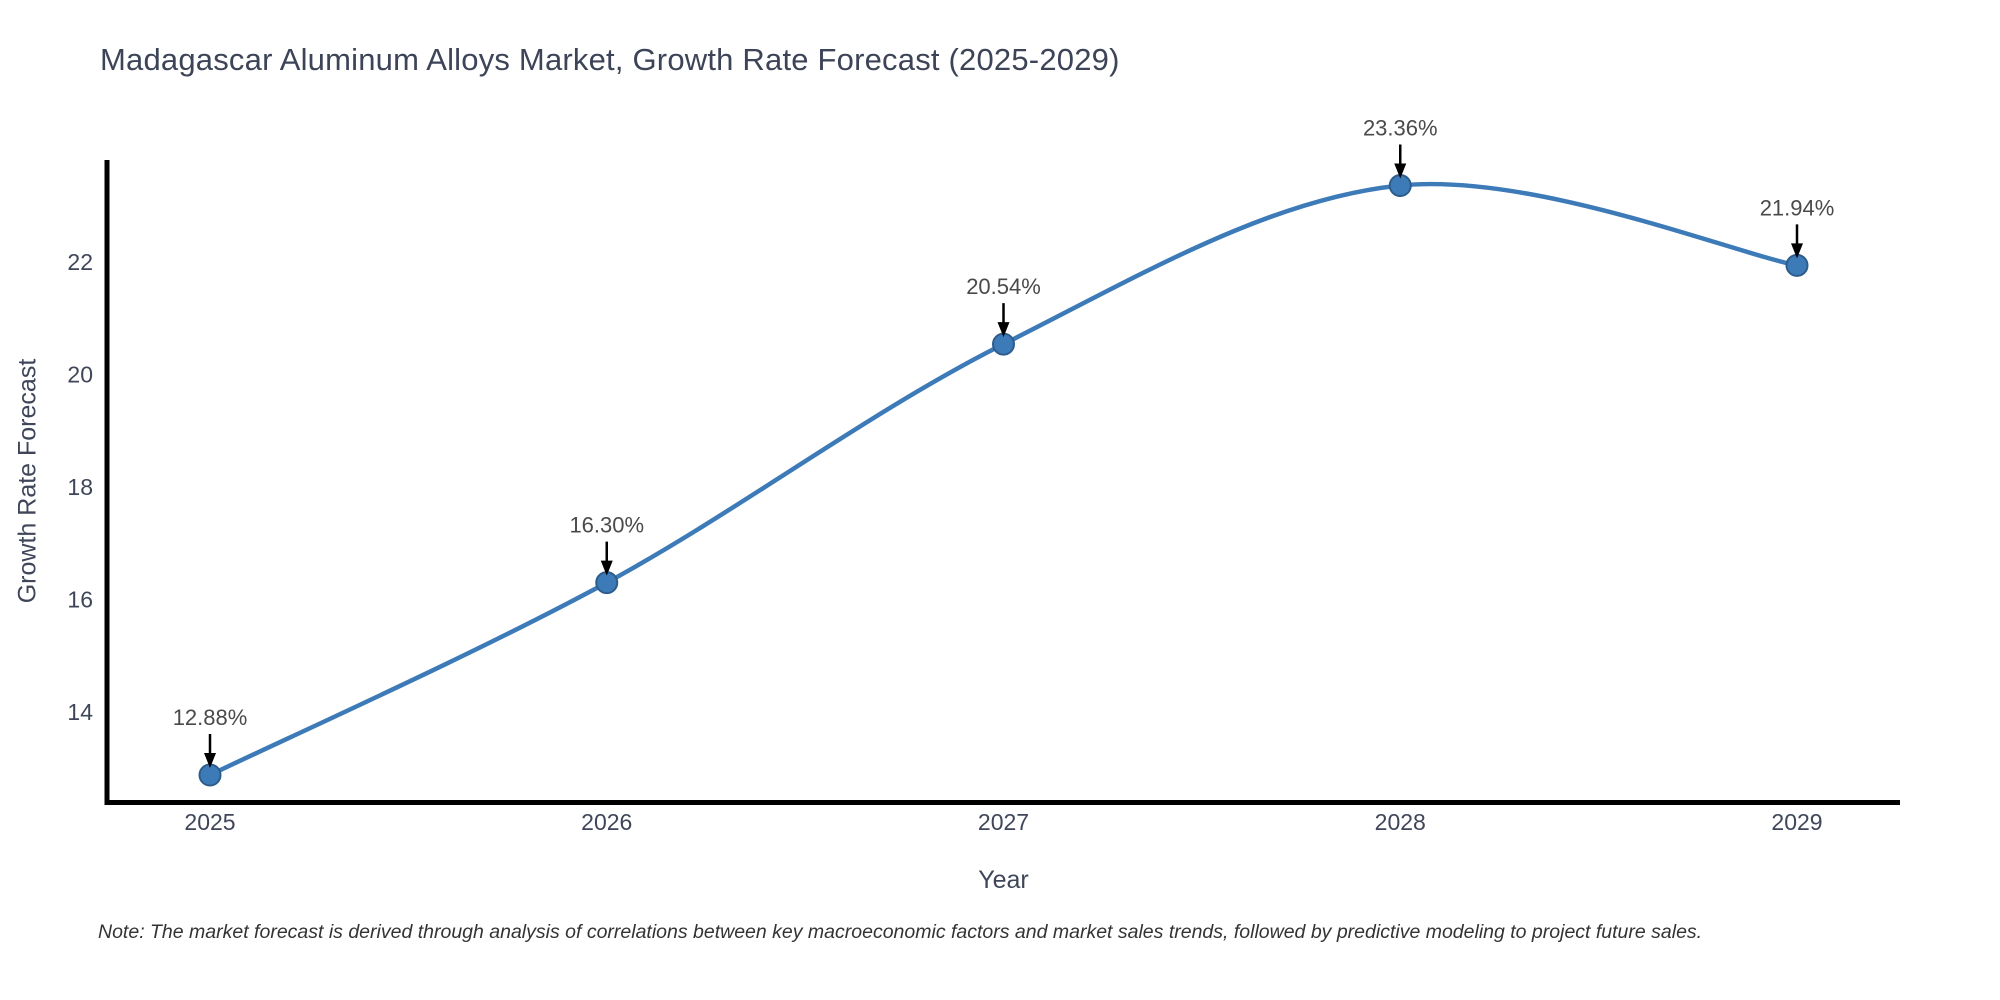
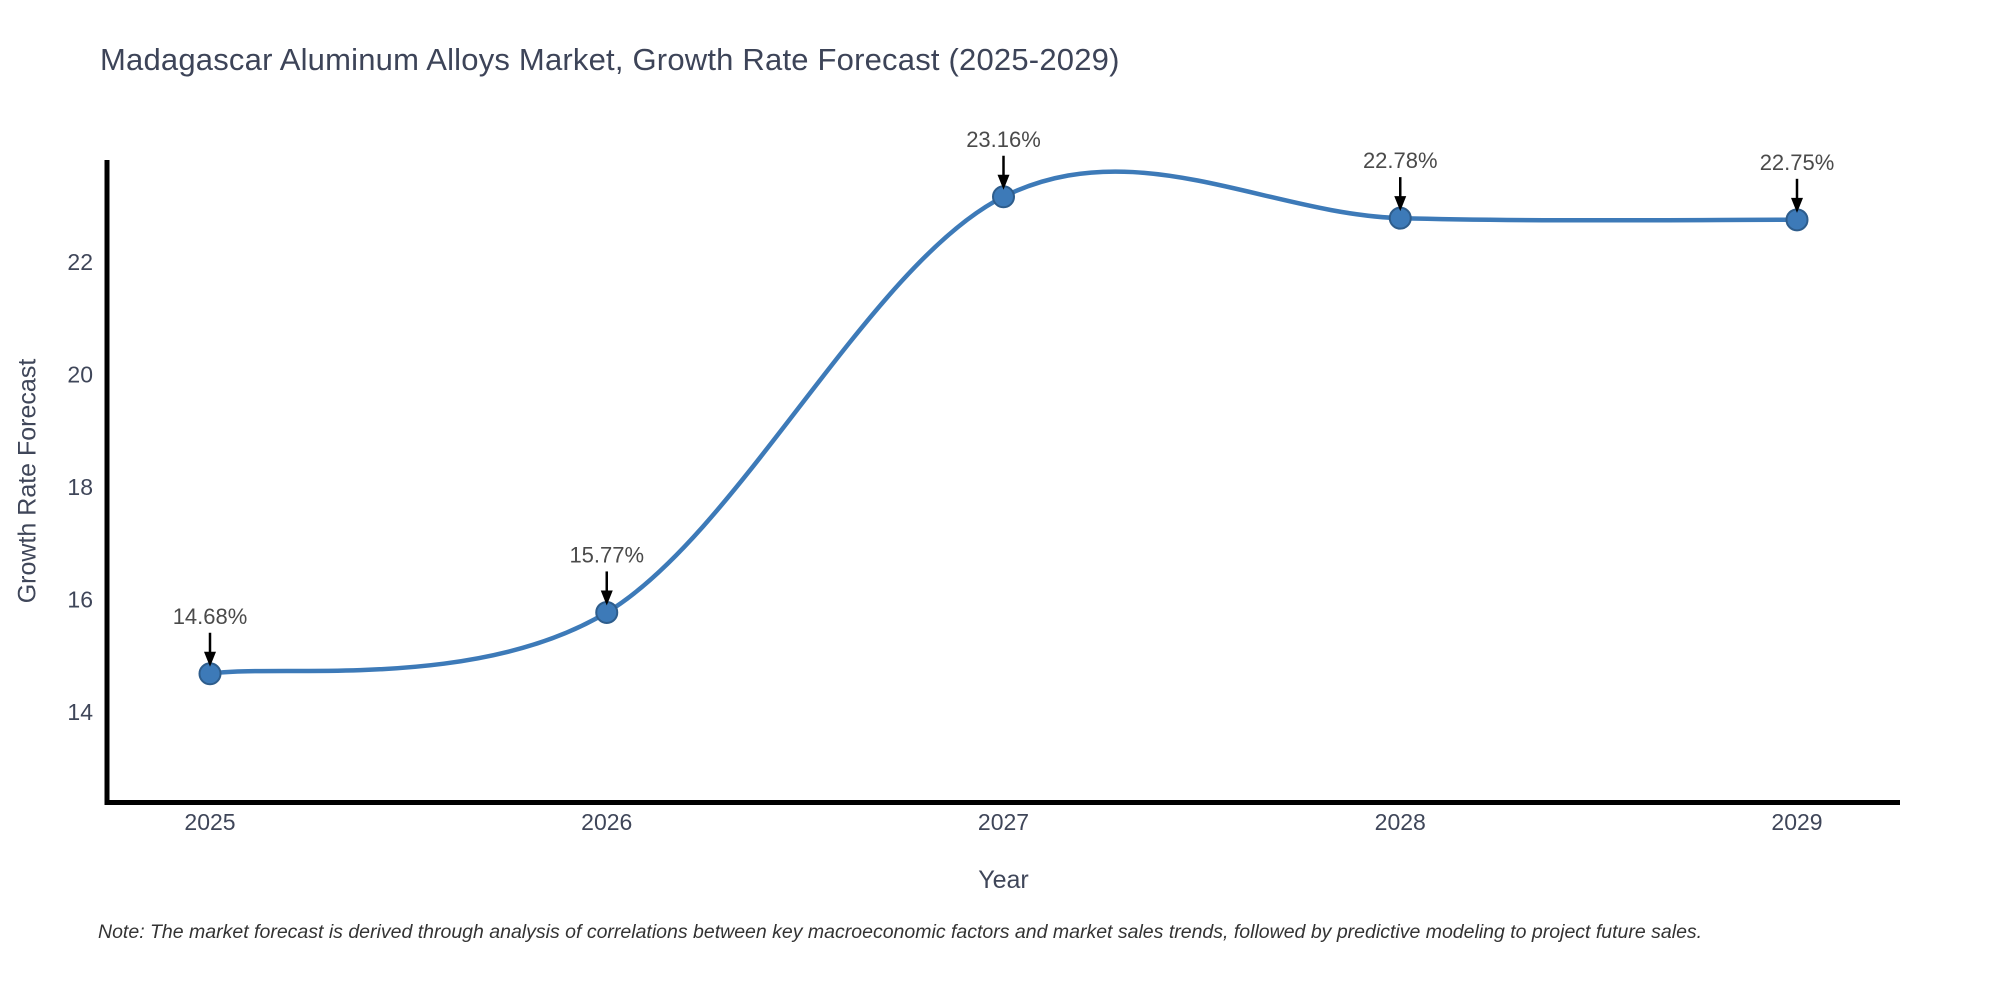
2025: 12.88% -> 14.68%
2026: 16.30% -> 15.77%
2027: 20.54% -> 23.16%
2028: 23.36% -> 22.78%
2029: 21.94% -> 22.75%
